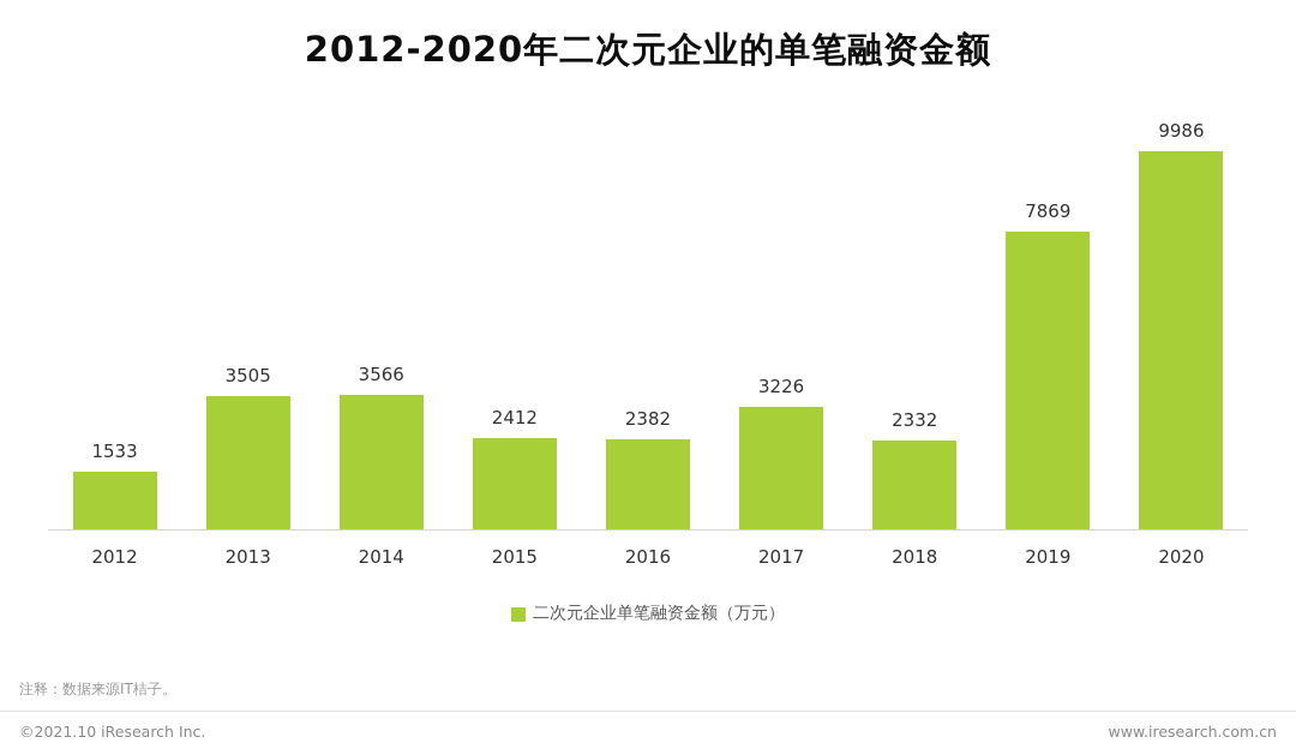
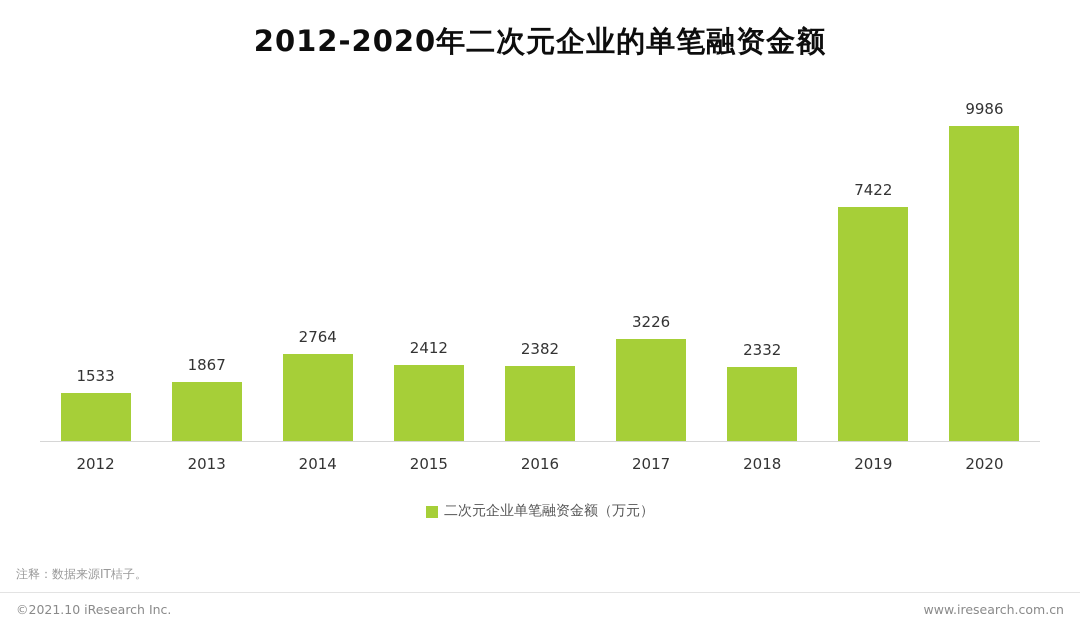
2013: 3505 -> 1867
2014: 3566 -> 2764
2019: 7869 -> 7422
